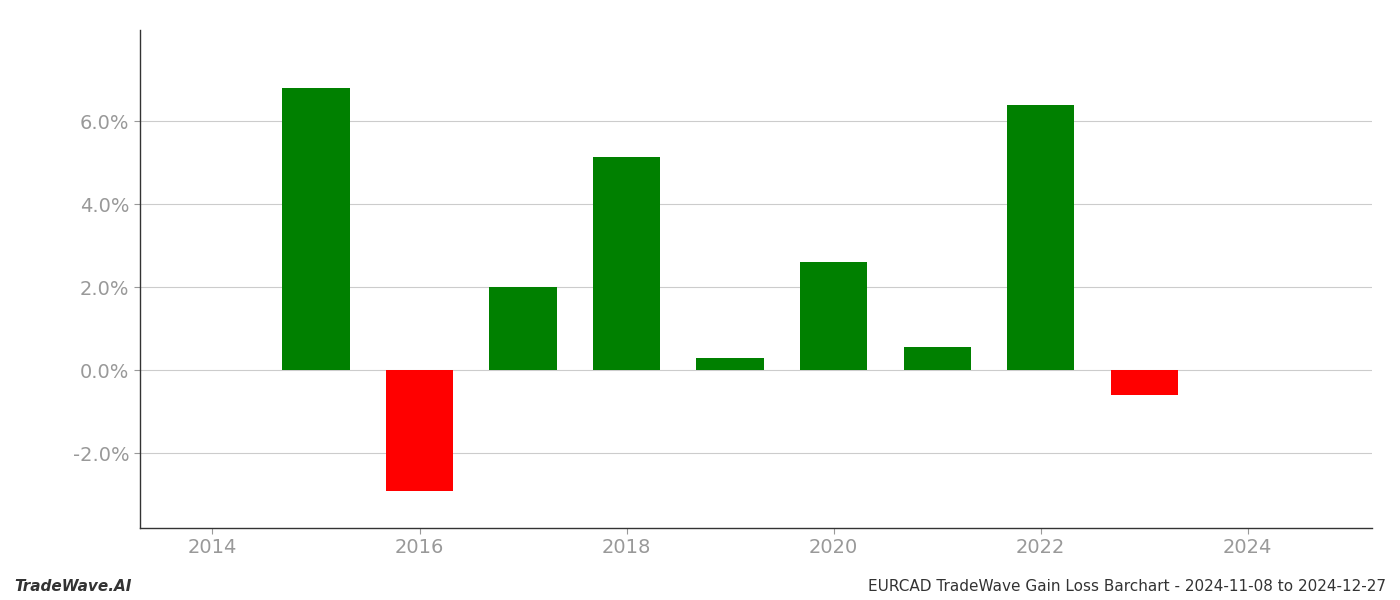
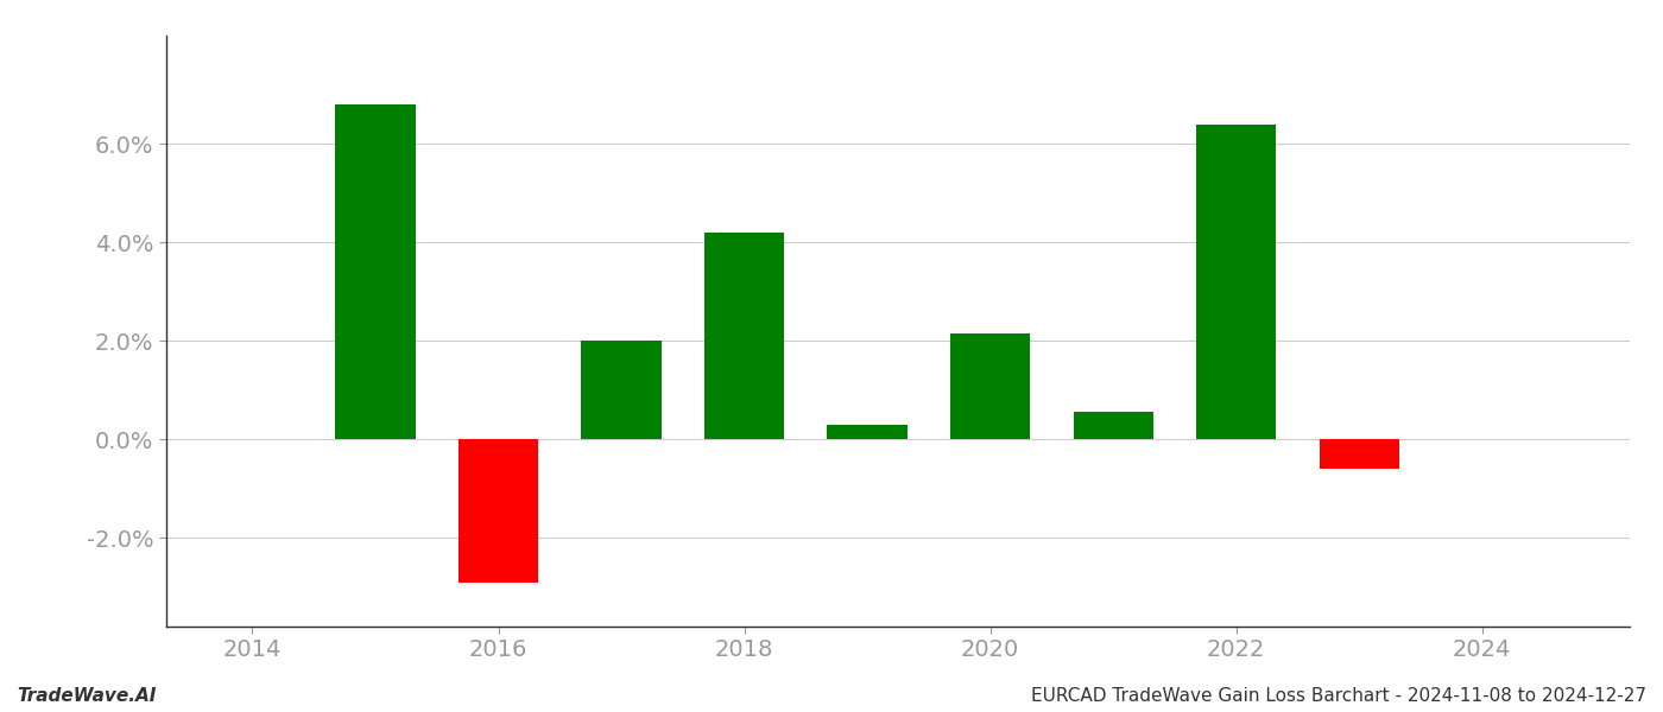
2018: 5.15% -> 4.20%
2020: 2.60% -> 2.15%
